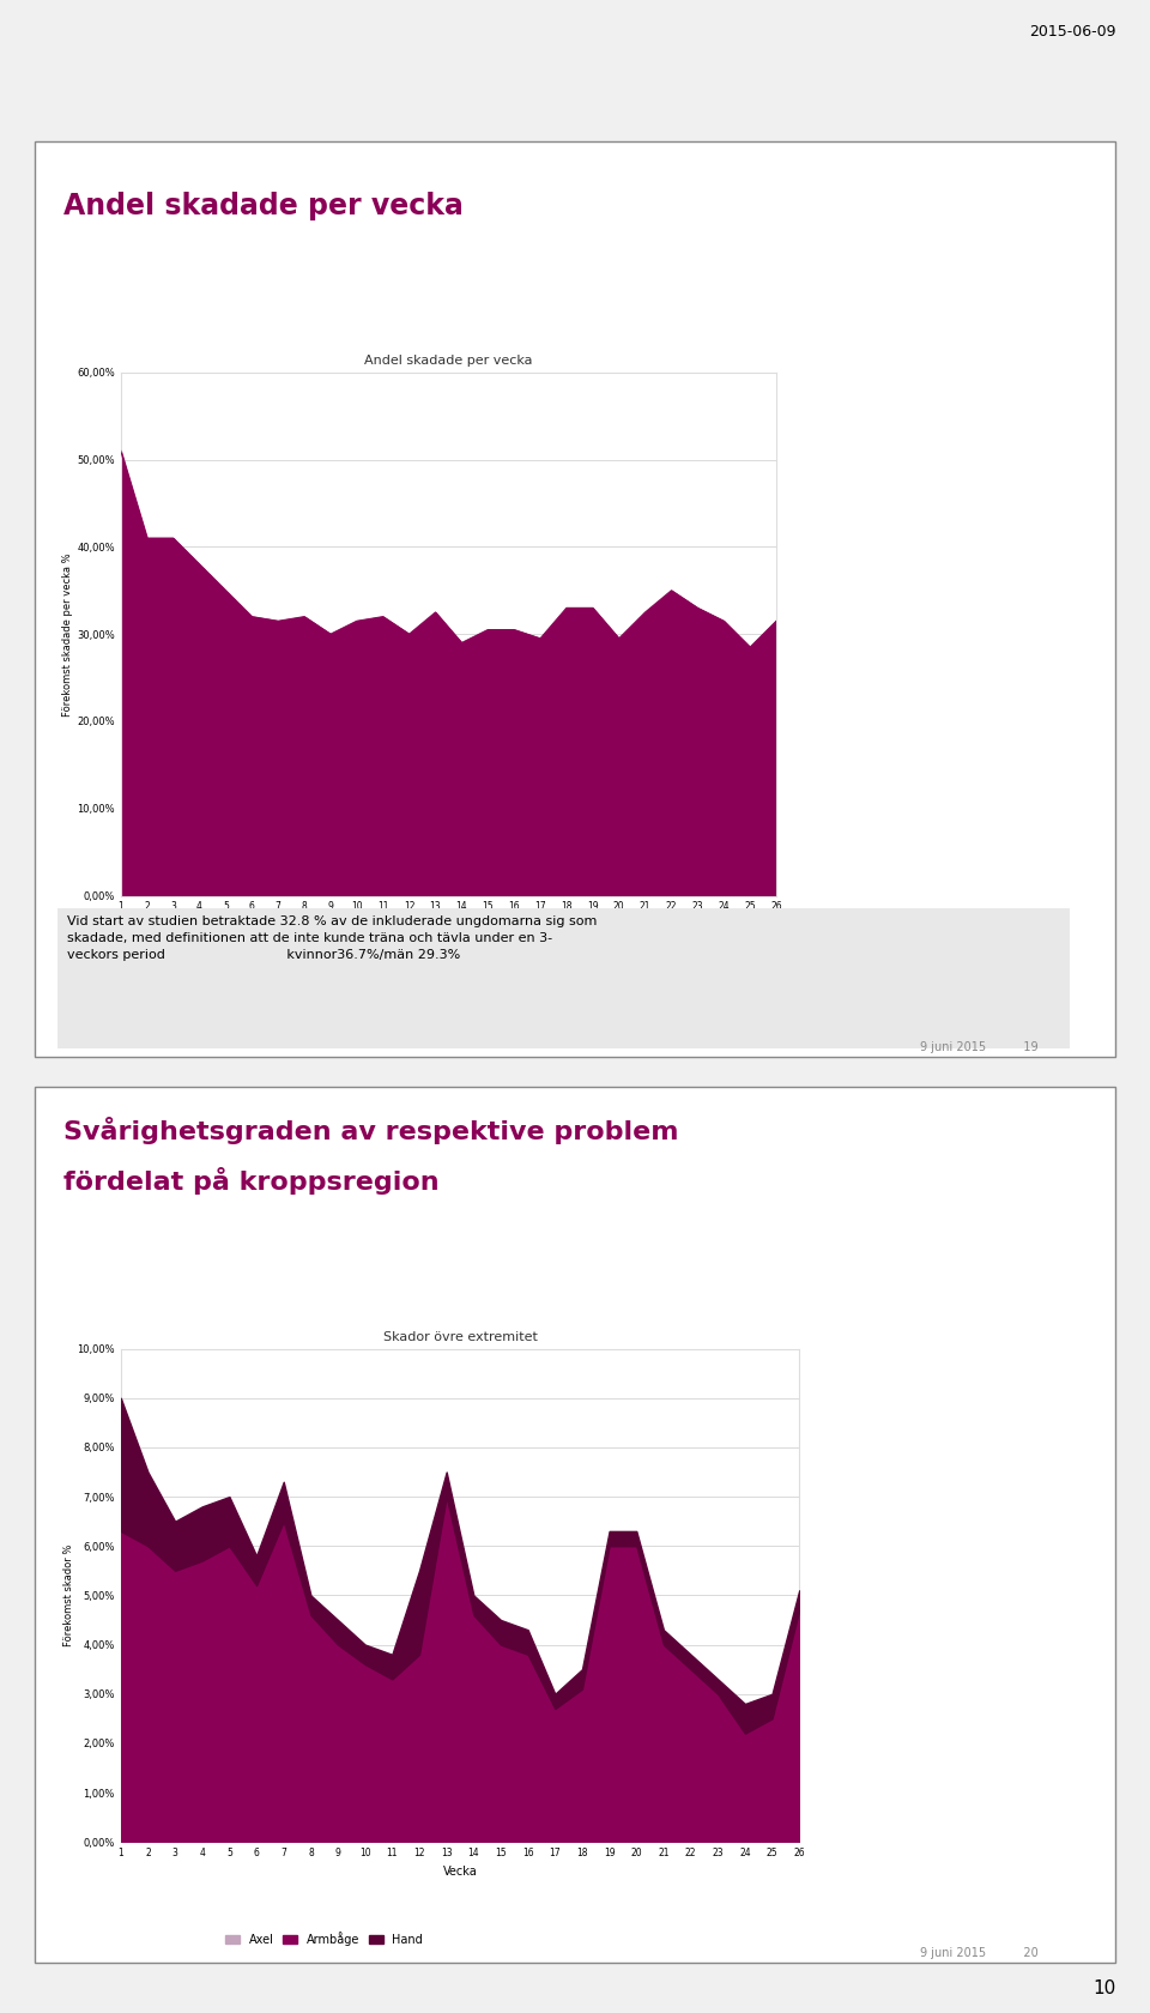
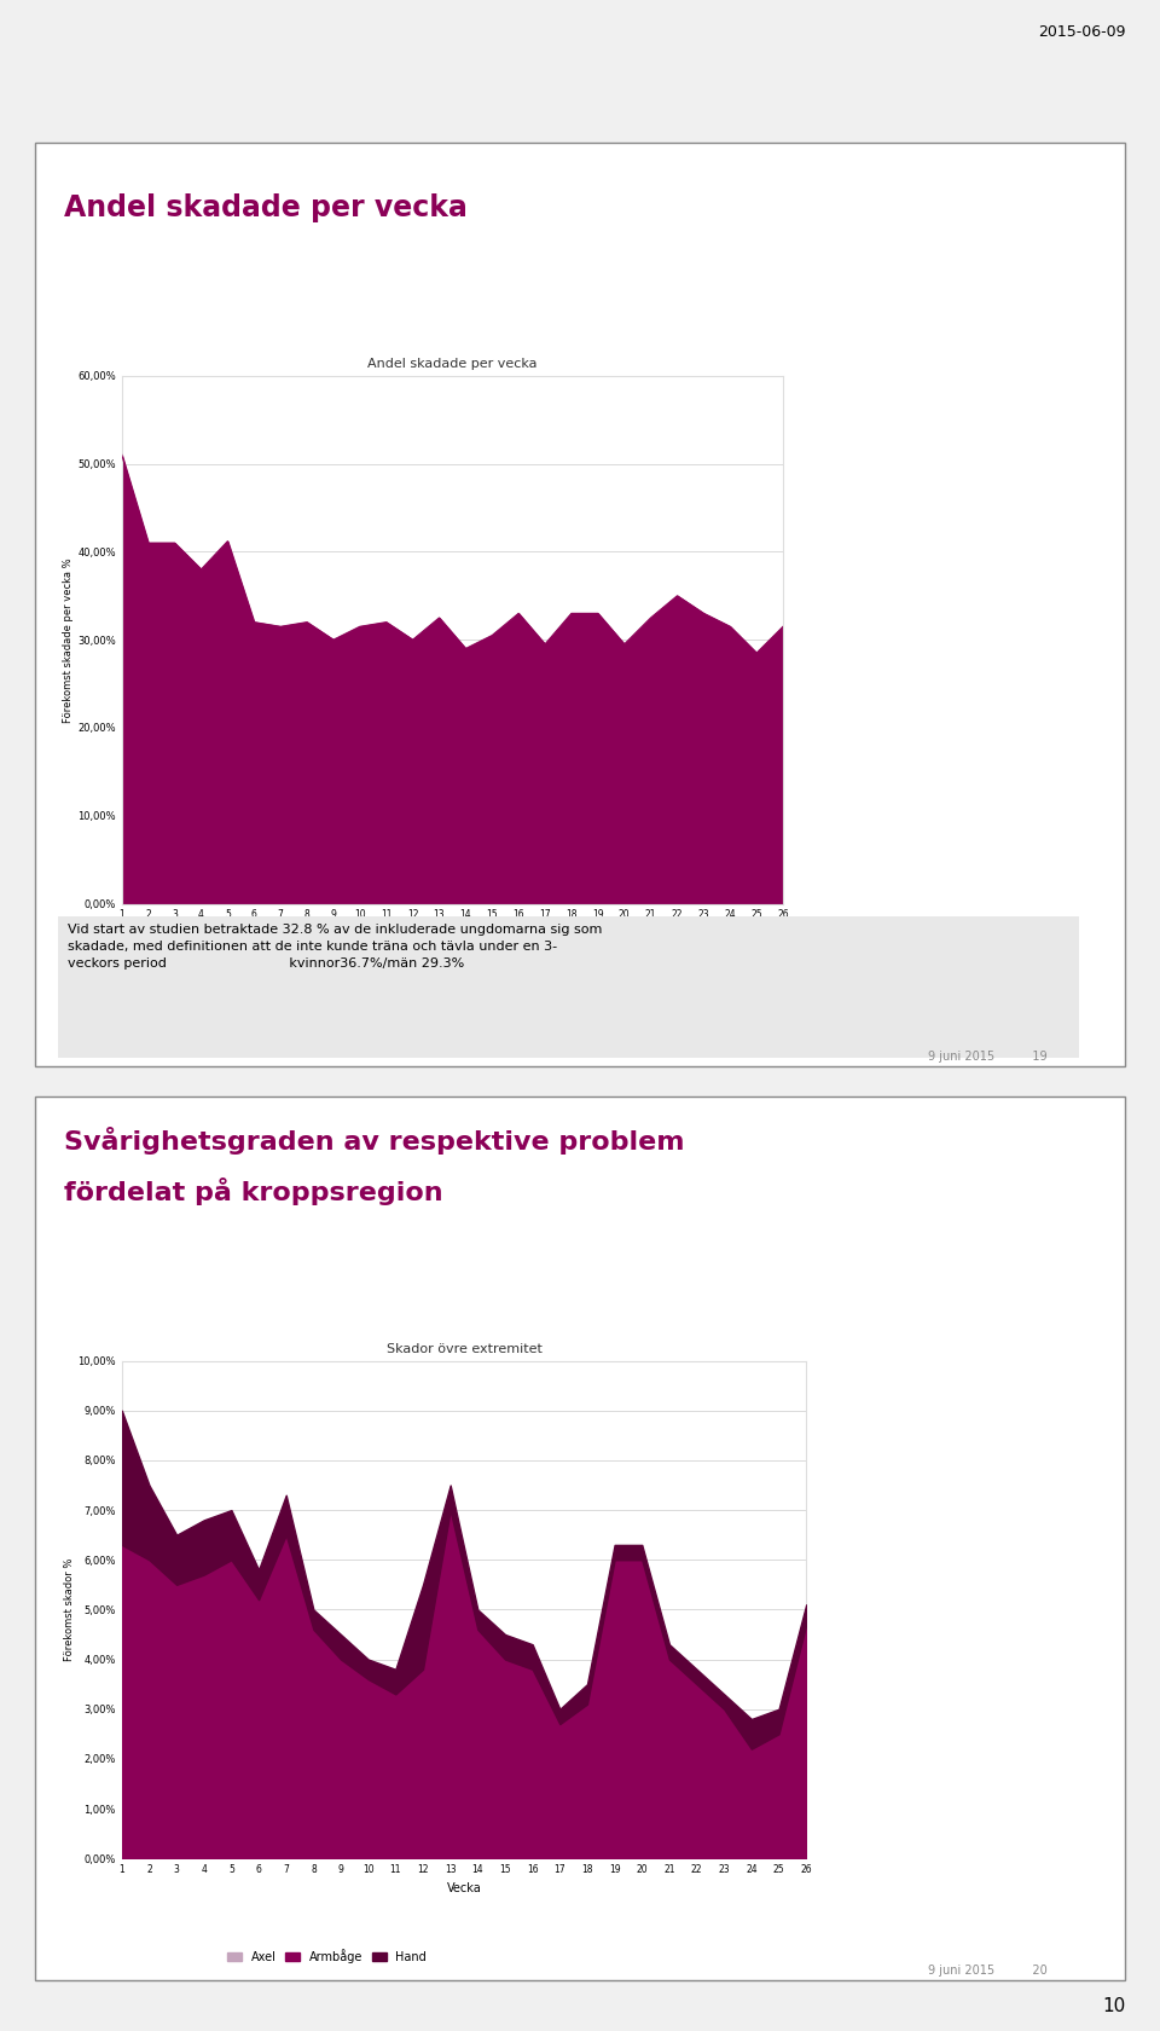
Andel skadade per vecka/5: 35,0% -> 41,2%
Andel skadade per vecka/16: 30,5% -> 33,0%
